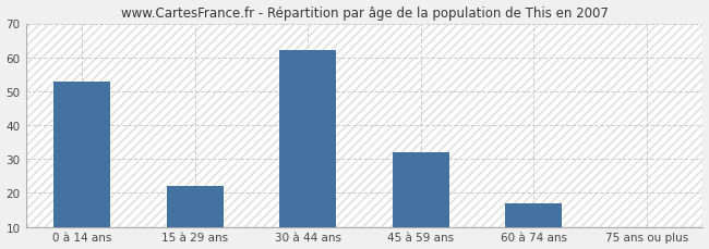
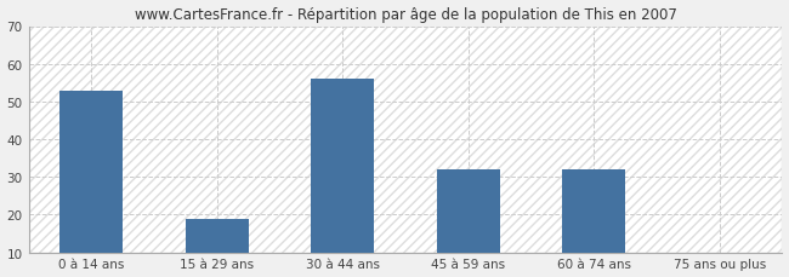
15 à 29 ans: 22 -> 19
30 à 44 ans: 62 -> 56
60 à 74 ans: 17 -> 32
